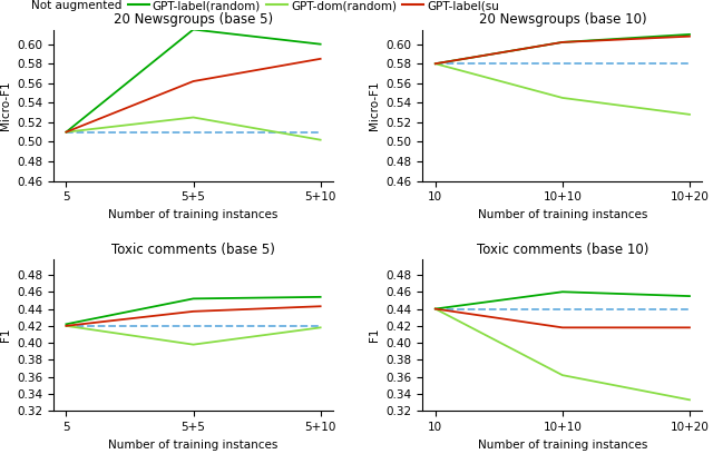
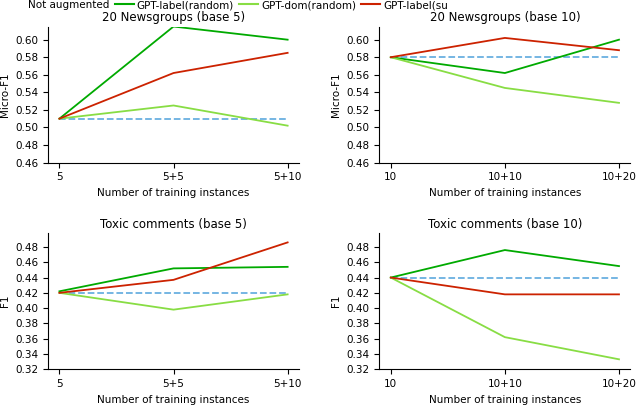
20 Newsgroups (base 10)/GPT-label(random)/10+10: 0.602 -> 0.562
20 Newsgroups (base 10)/GPT-label(random)/10+20: 0.610 -> 0.600
20 Newsgroups (base 10)/GPT-label(su/10+20: 0.608 -> 0.588
Toxic comments (base 5)/GPT-label(su/5+10: 0.443 -> 0.486
Toxic comments (base 10)/GPT-label(random)/10+10: 0.460 -> 0.476
